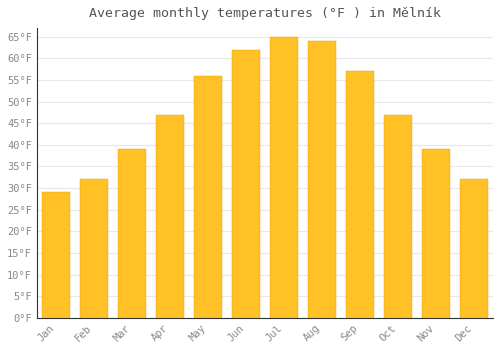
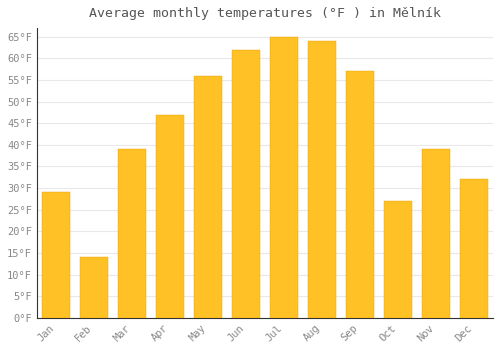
Feb: 32°F -> 14°F
Oct: 47°F -> 27°F
